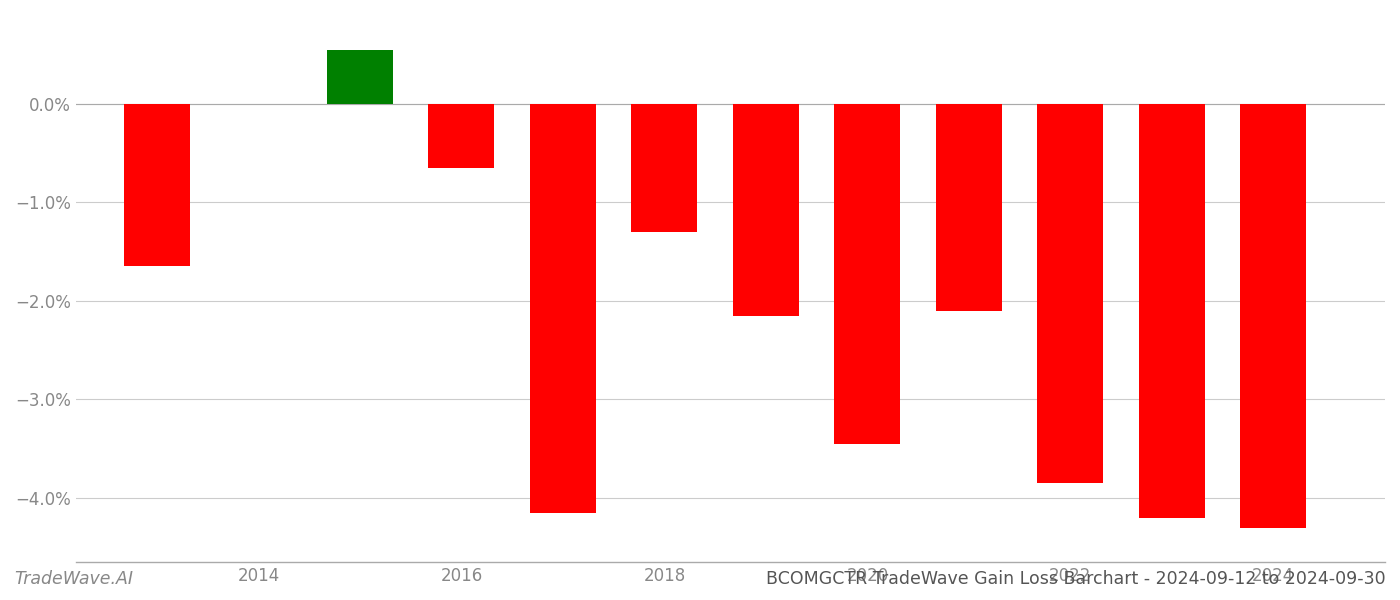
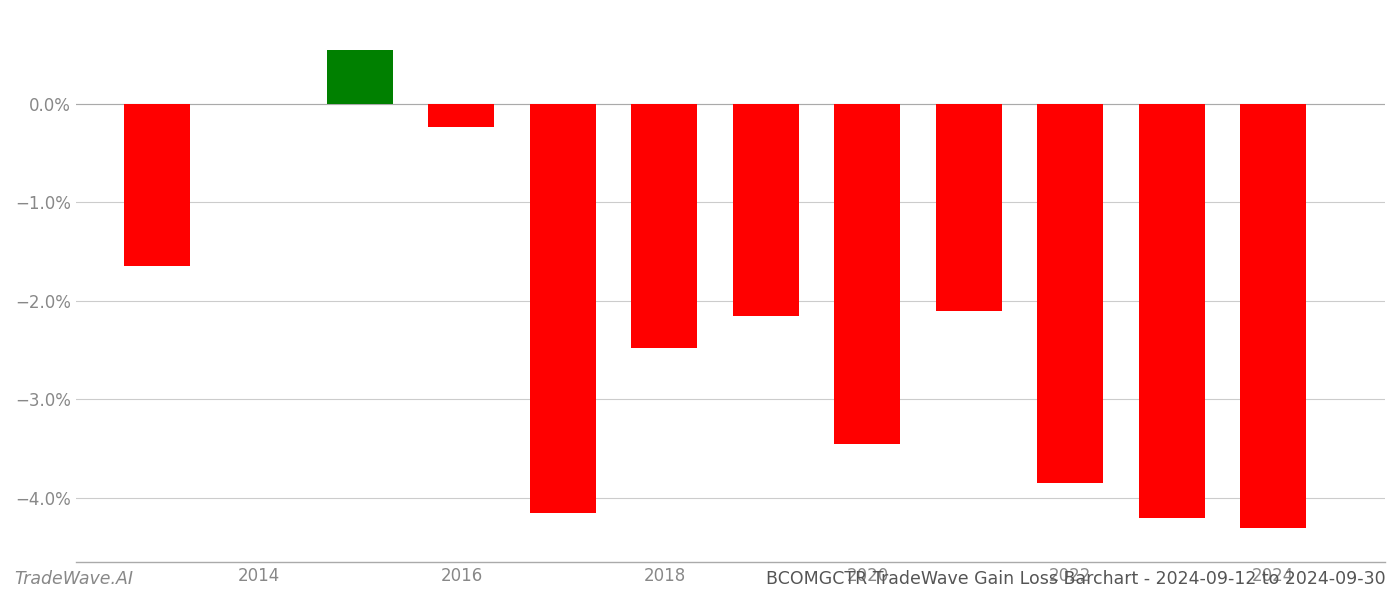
2016: -0.65% -> -0.24%
2018: -1.30% -> -2.48%
